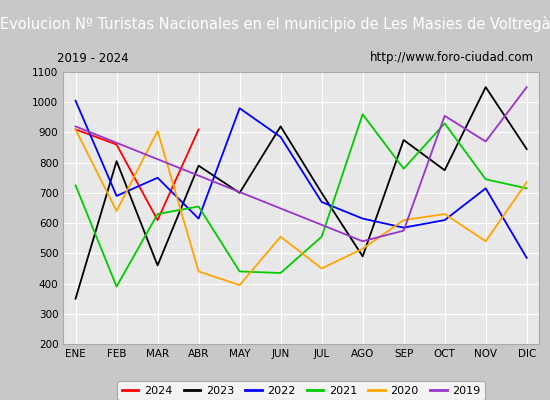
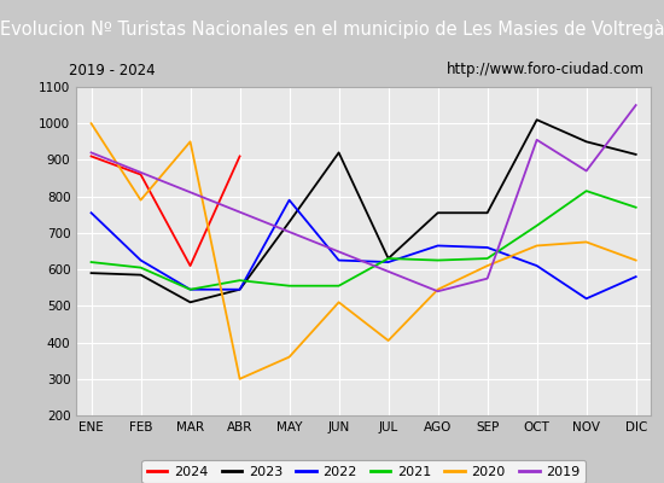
2023/ENE: 350 -> 590
2022/ENE: 1005 -> 755
2021/ENE: 725 -> 620
2020/ENE: 910 -> 1000
2023/FEB: 805 -> 585
2022/FEB: 690 -> 625
2021/FEB: 390 -> 605
2020/FEB: 640 -> 790
2023/MAR: 460 -> 510
2022/MAR: 750 -> 545
2021/MAR: 630 -> 545
2020/MAR: 905 -> 950
2023/ABR: 790 -> 545
2022/ABR: 615 -> 545
2021/ABR: 655 -> 570
2020/ABR: 440 -> 300
2023/MAY: 700 -> 730
2022/MAY: 980 -> 790
2021/MAY: 440 -> 555
2020/MAY: 395 -> 360
2022/JUN: 885 -> 625
2021/JUN: 435 -> 555
2020/JUN: 555 -> 510
2023/JUL: 700 -> 630
2022/JUL: 670 -> 620
2021/JUL: 555 -> 630
2020/JUL: 450 -> 405
2023/AGO: 490 -> 755
2022/AGO: 615 -> 665
2021/AGO: 960 -> 625
2020/AGO: 515 -> 545
2023/SEP: 875 -> 755
2022/SEP: 585 -> 660
2021/SEP: 780 -> 630
2023/OCT: 775 -> 1010
2021/OCT: 930 -> 720
2020/OCT: 630 -> 665
2023/NOV: 1050 -> 950
2022/NOV: 715 -> 520
2021/NOV: 745 -> 815
2020/NOV: 540 -> 675
2023/DIC: 845 -> 915
2022/DIC: 485 -> 580
2021/DIC: 715 -> 770
2020/DIC: 735 -> 625
